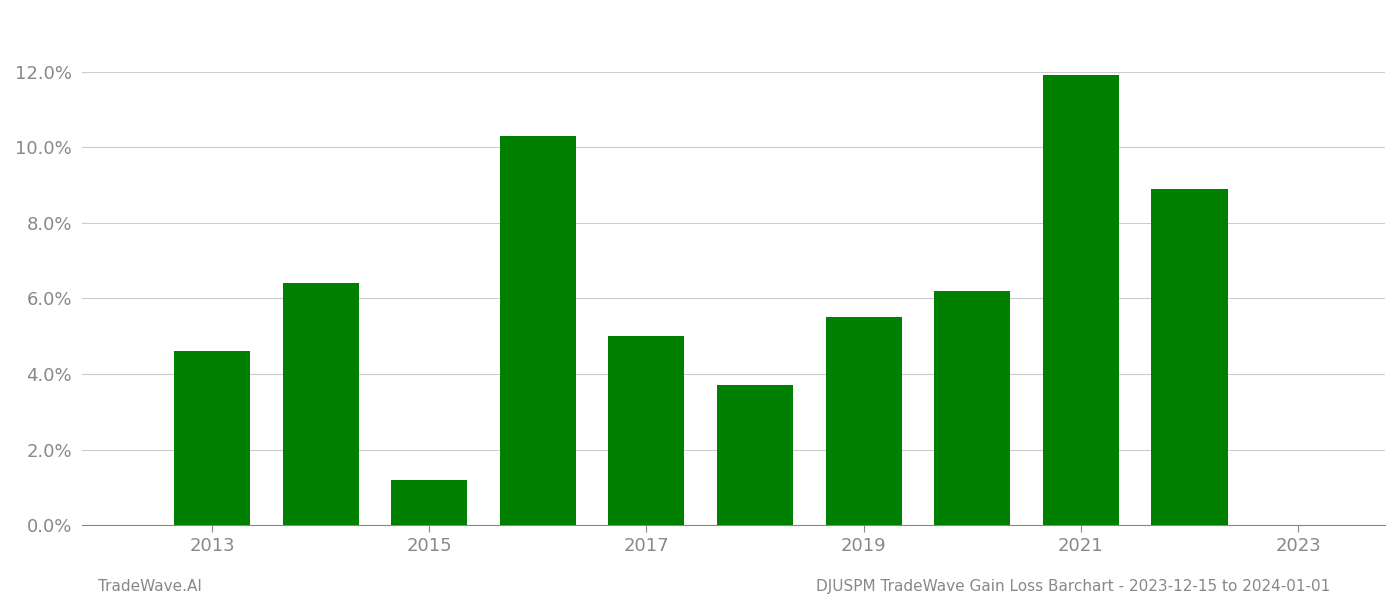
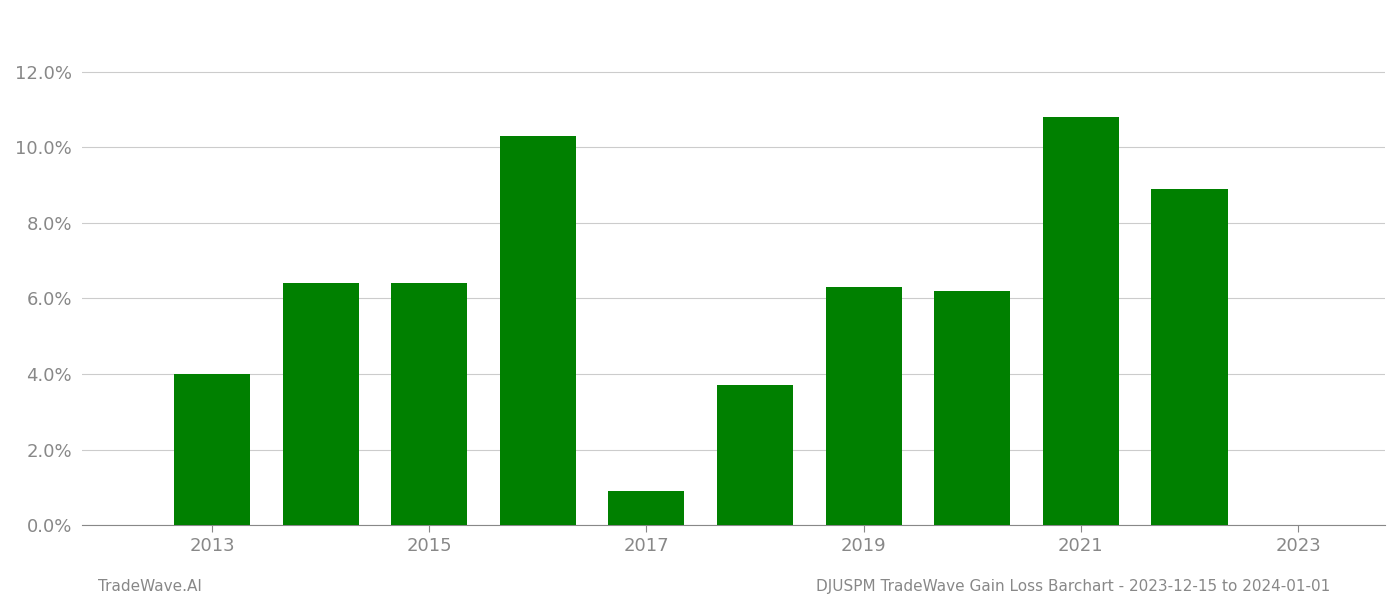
2013: 4.6% -> 4.0%
2015: 1.2% -> 6.4%
2017: 5.0% -> 0.9%
2019: 5.5% -> 6.3%
2021: 11.9% -> 10.8%
